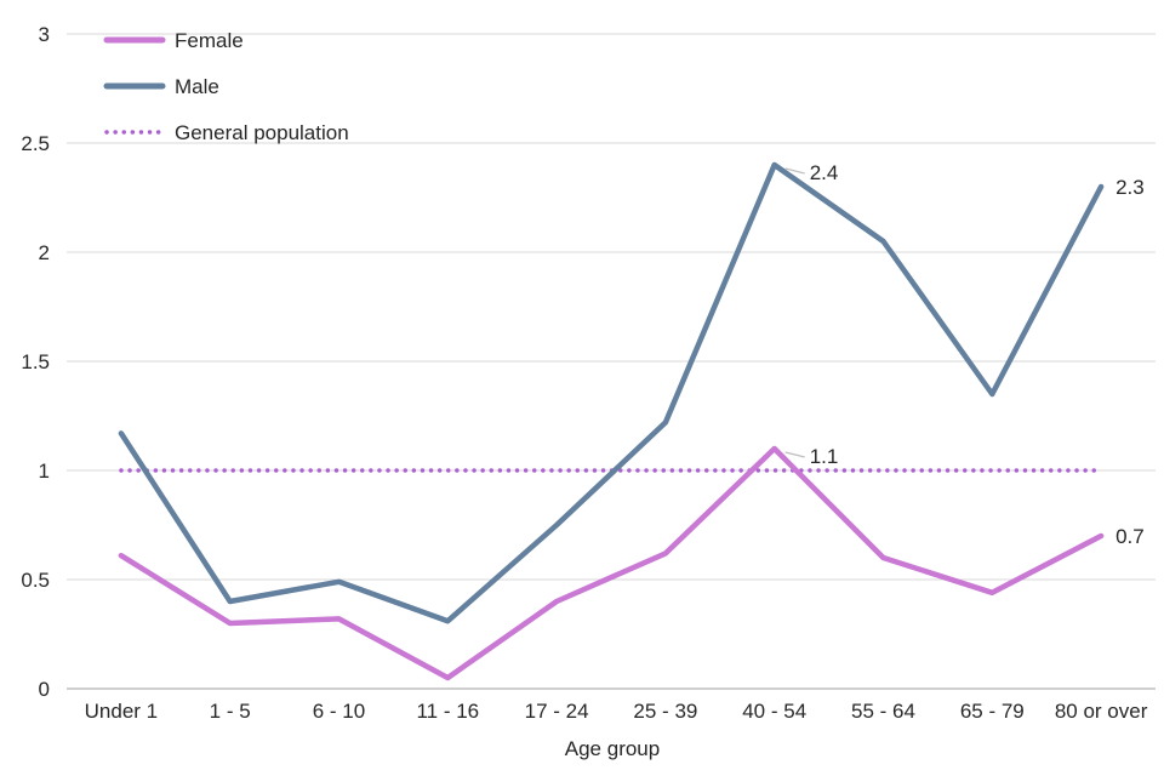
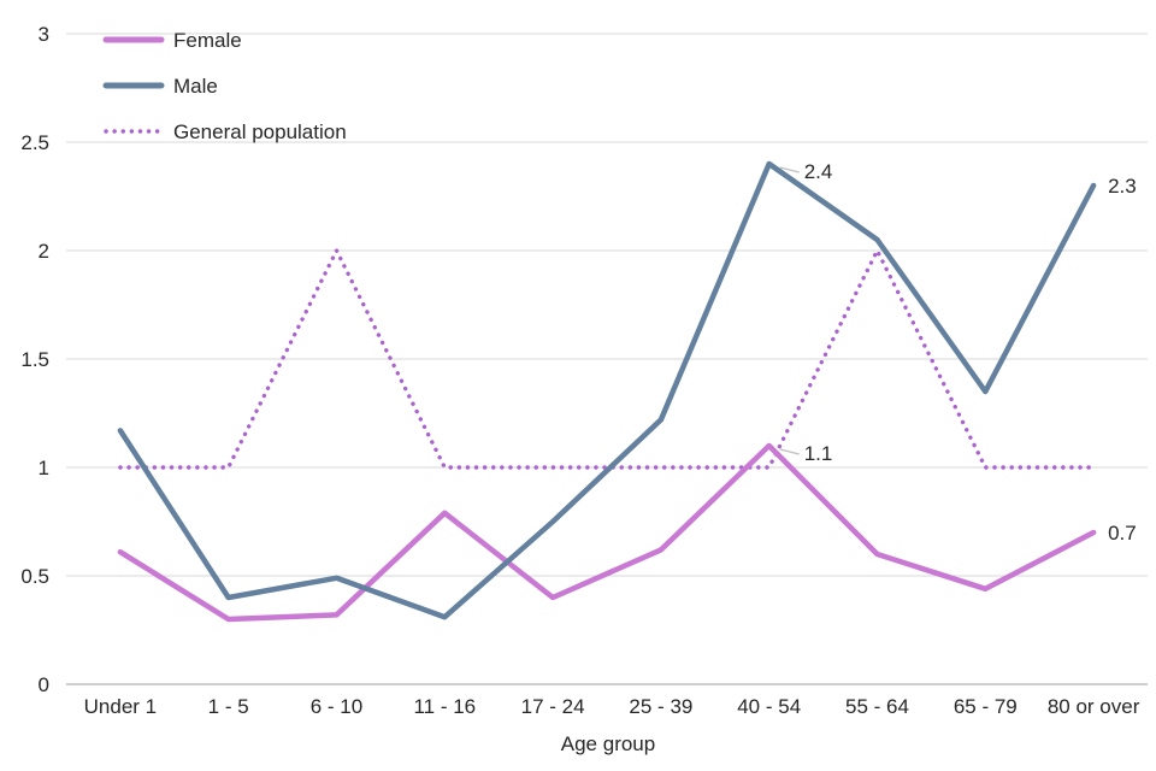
General population/6 - 10: 1 -> 2
Female/11 - 16: 0.05 -> 0.79
General population/55 - 64: 1 -> 2
